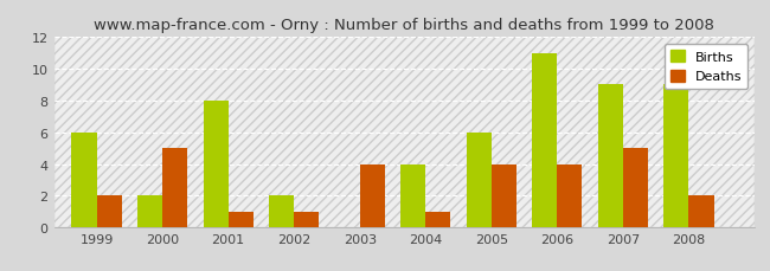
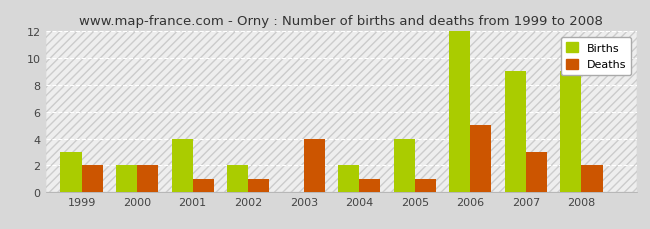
Births/1999: 6 -> 3
Deaths/2000: 5 -> 2
Births/2001: 8 -> 4
Births/2004: 4 -> 2
Births/2005: 6 -> 4
Deaths/2005: 4 -> 1
Births/2006: 11 -> 12
Deaths/2006: 4 -> 5
Deaths/2007: 5 -> 3
